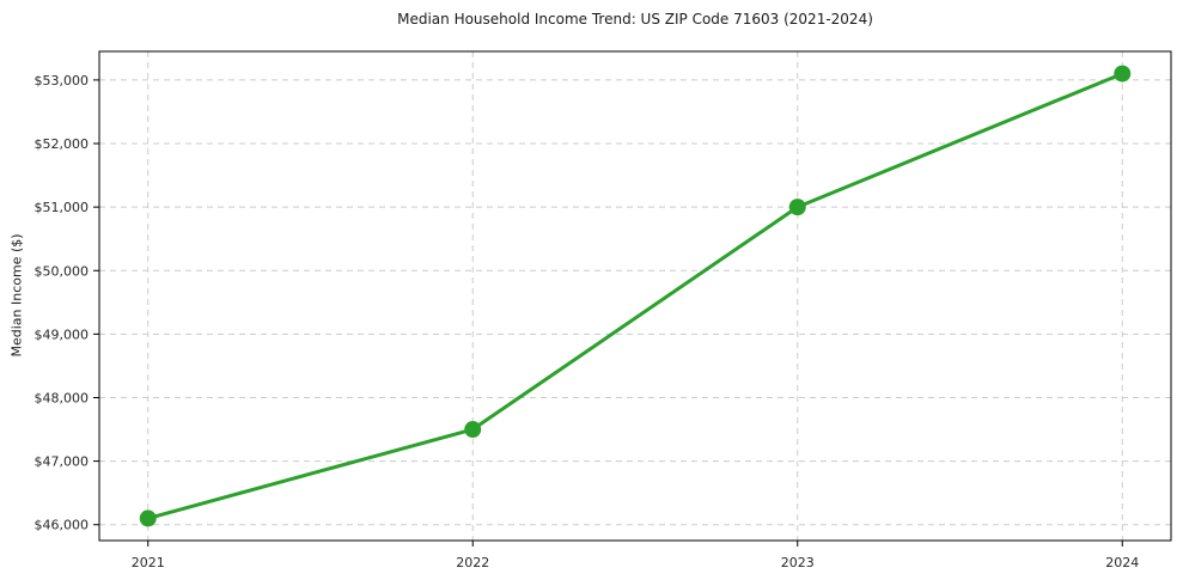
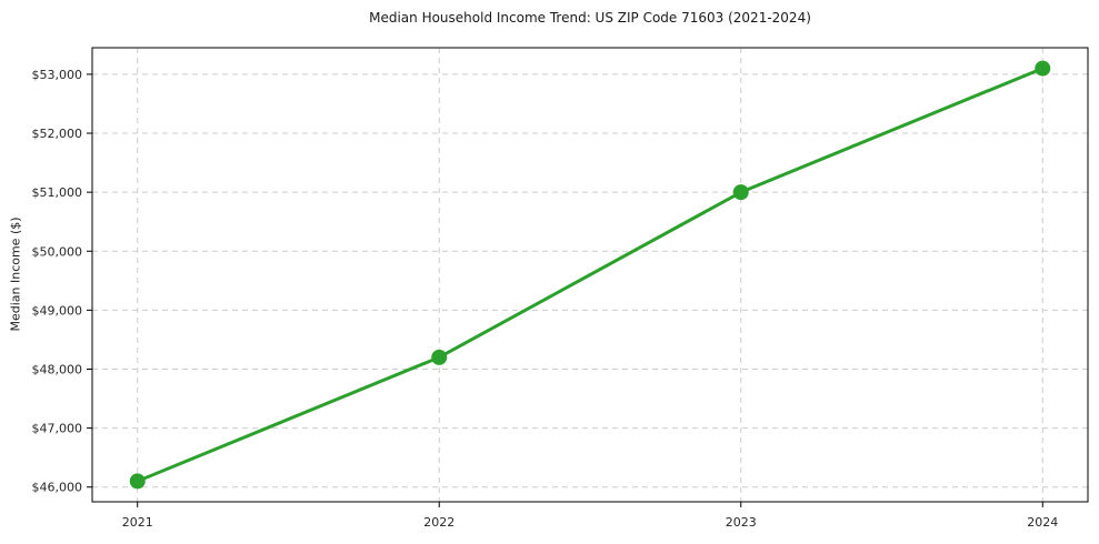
2022: $47500 -> $48200
